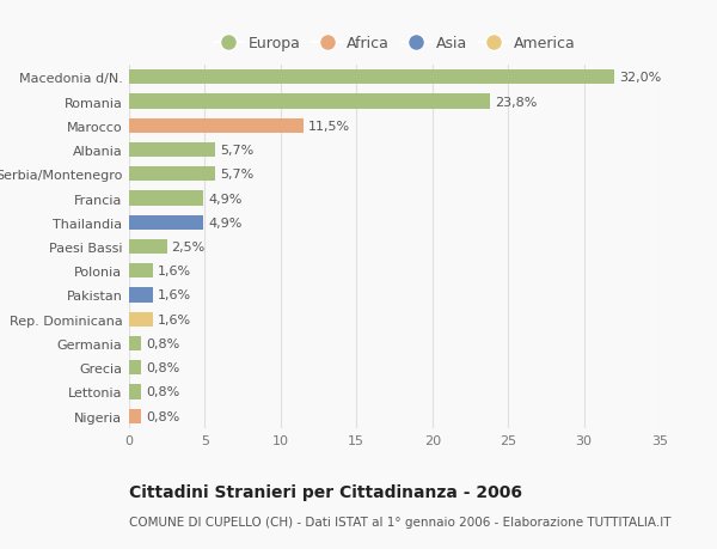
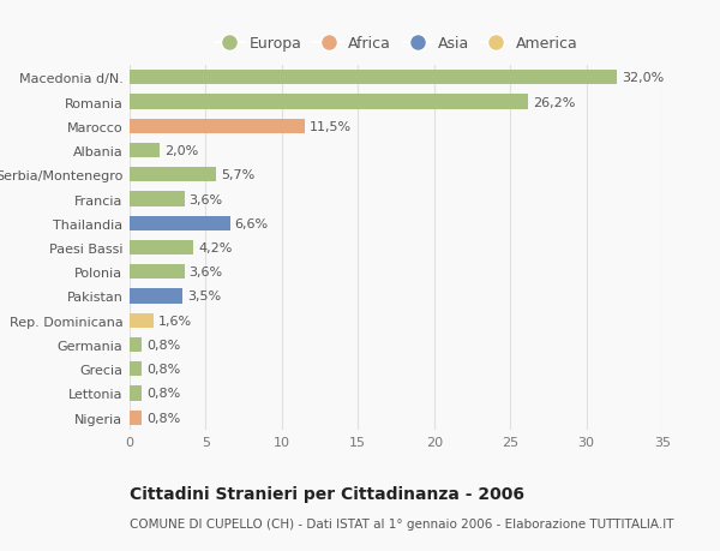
Romania: 23,8% -> 26,2%
Albania: 5,7% -> 2,0%
Francia: 4,9% -> 3,6%
Thailandia: 4,9% -> 6,6%
Paesi Bassi: 2,5% -> 4,2%
Polonia: 1,6% -> 3,6%
Pakistan: 1,6% -> 3,5%
